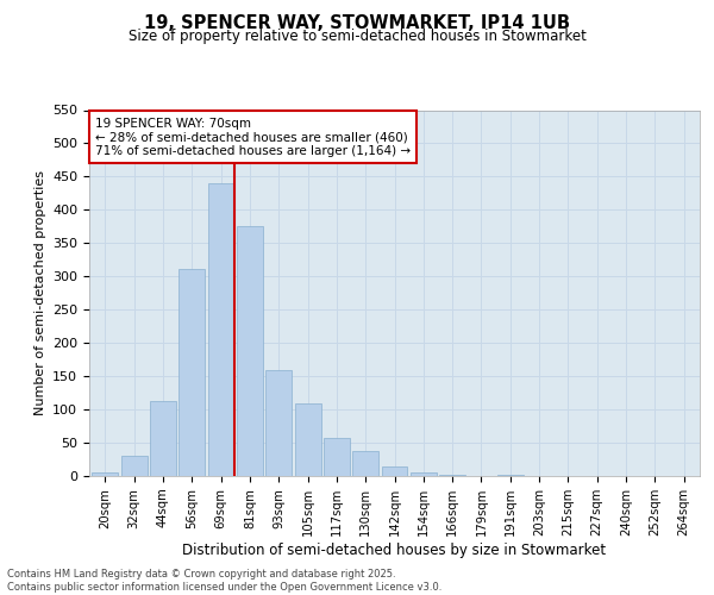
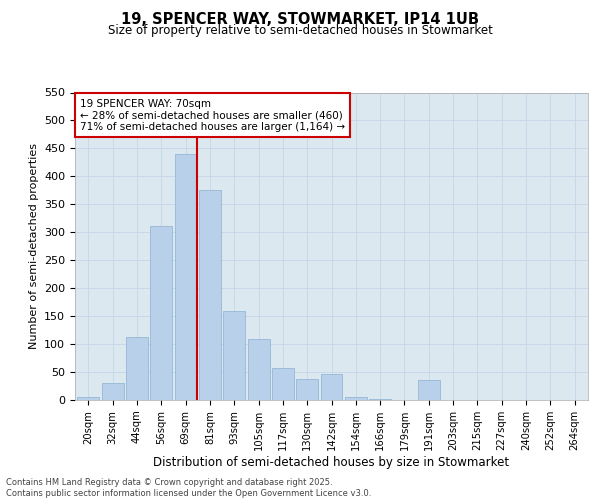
142sqm: 15 -> 46
191sqm: 1 -> 36
